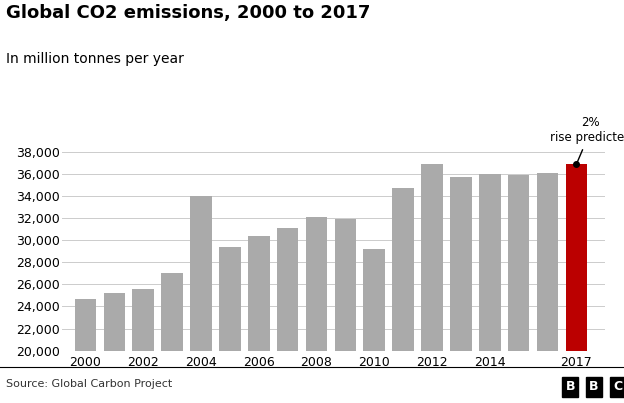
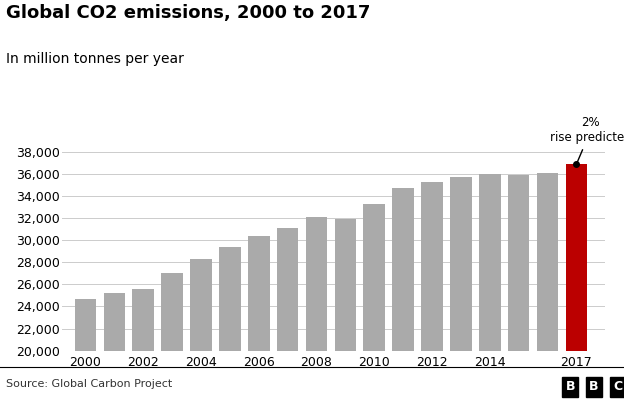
2004: 34,000 -> 28,300
2010: 29,200 -> 33,300
2012: 36,900 -> 35,300
